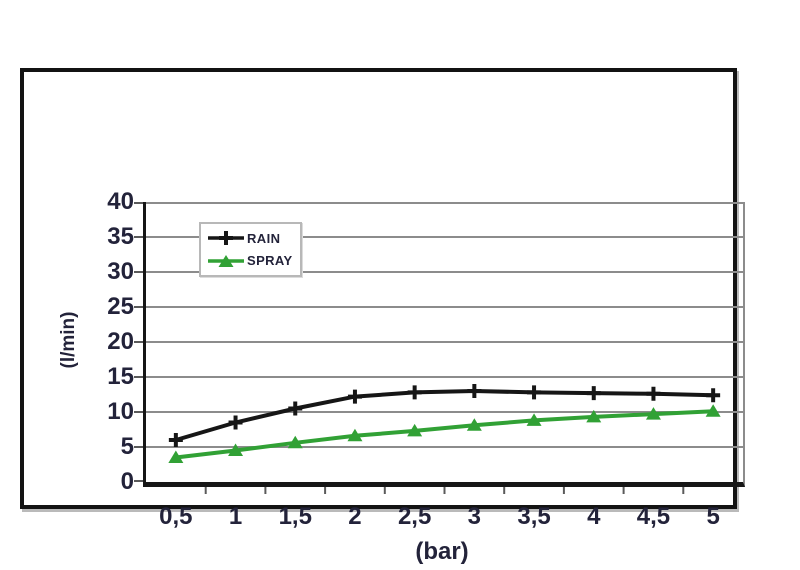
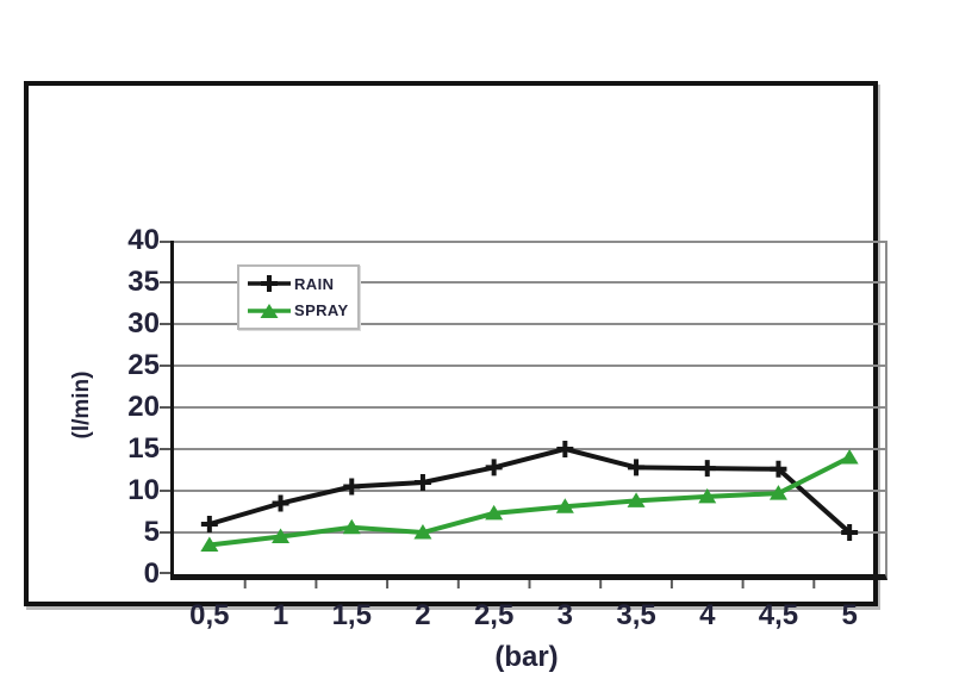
RAIN/2: 12 -> 11
SPRAY/2: 7 -> 5
RAIN/3: 13 -> 15
RAIN/5: 12 -> 5
SPRAY/5: 10 -> 14
